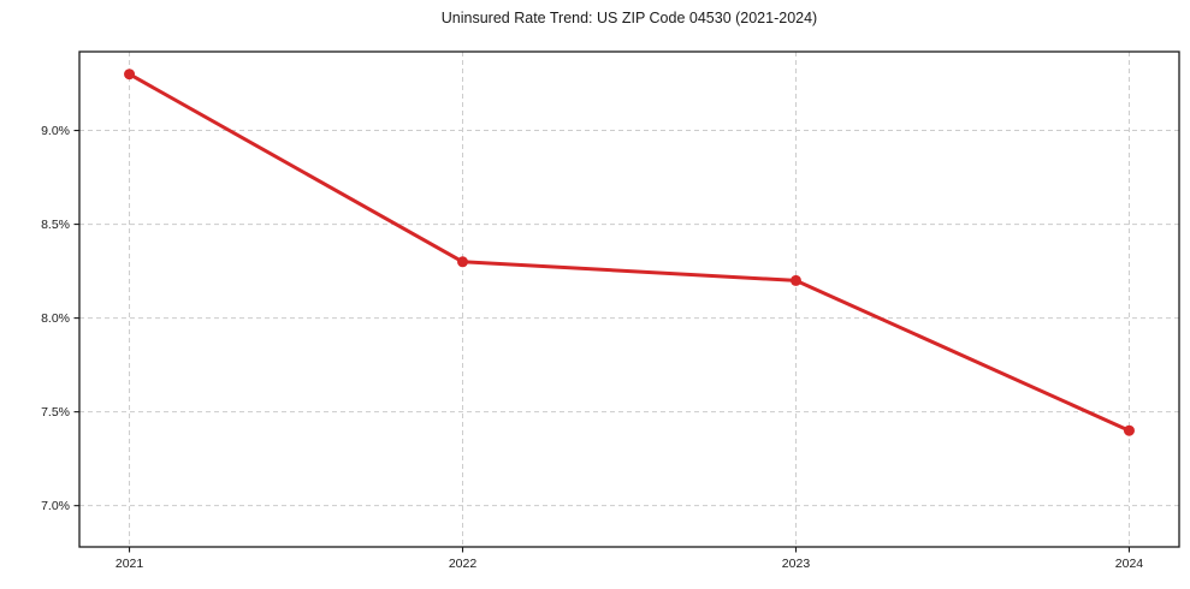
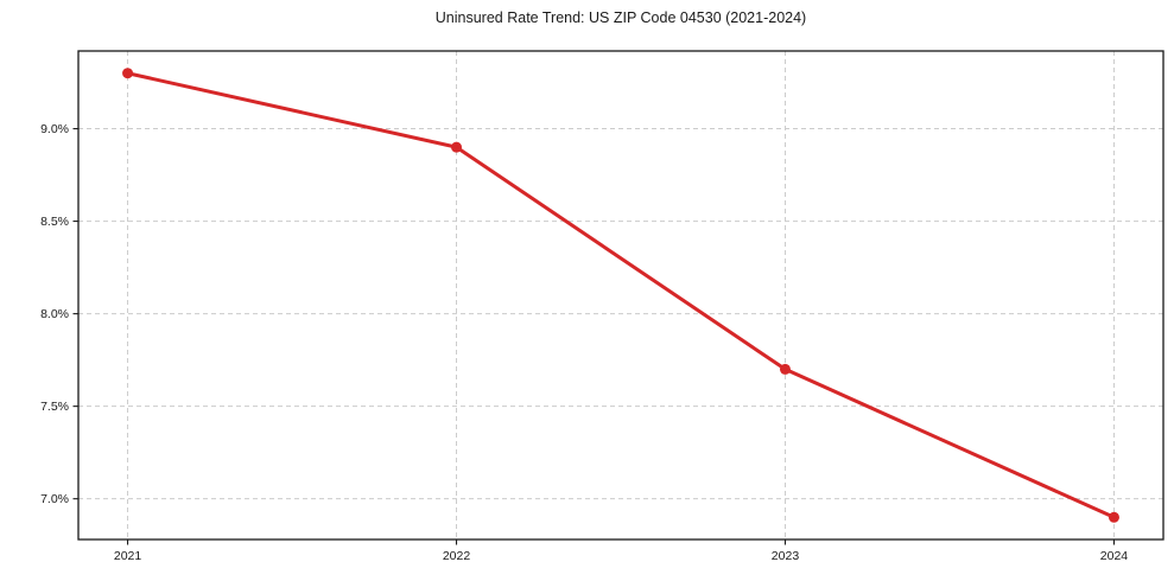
2022: 8.3% -> 8.9%
2023: 8.2% -> 7.7%
2024: 7.4% -> 6.9%
